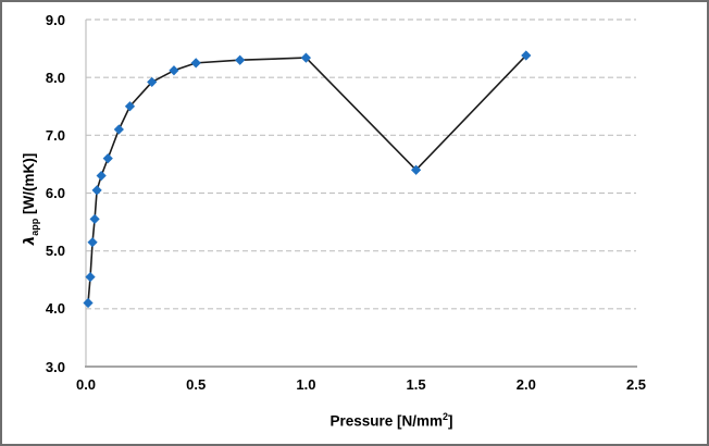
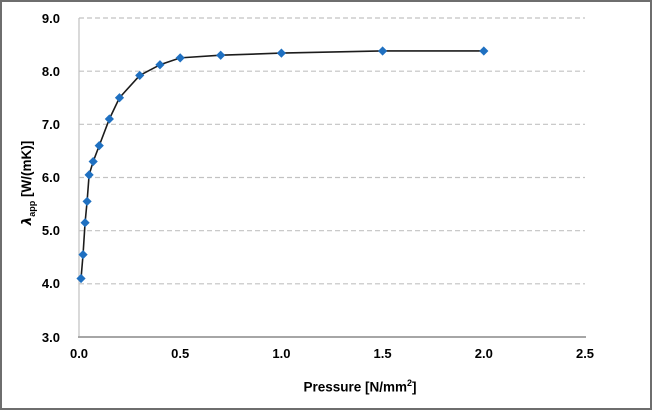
1.5: 6.4 -> 8.4
